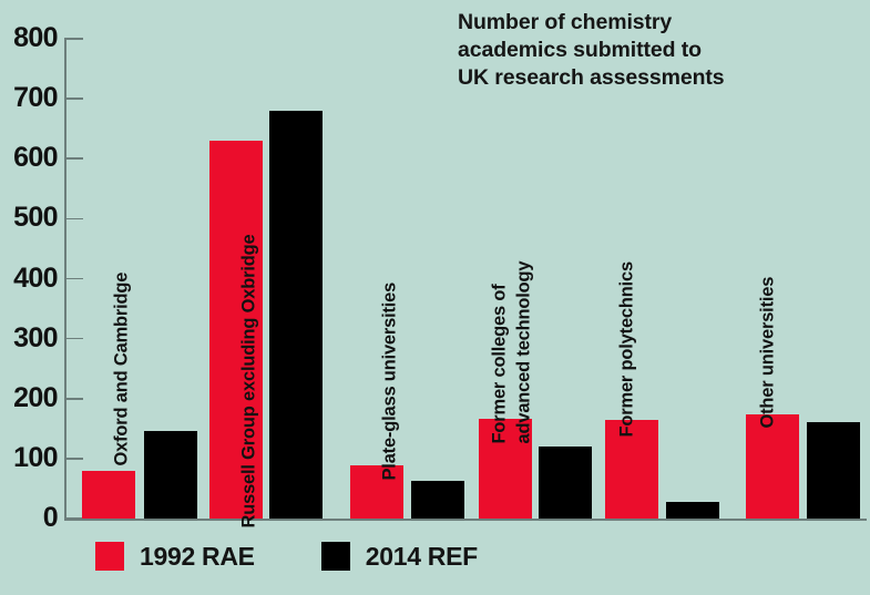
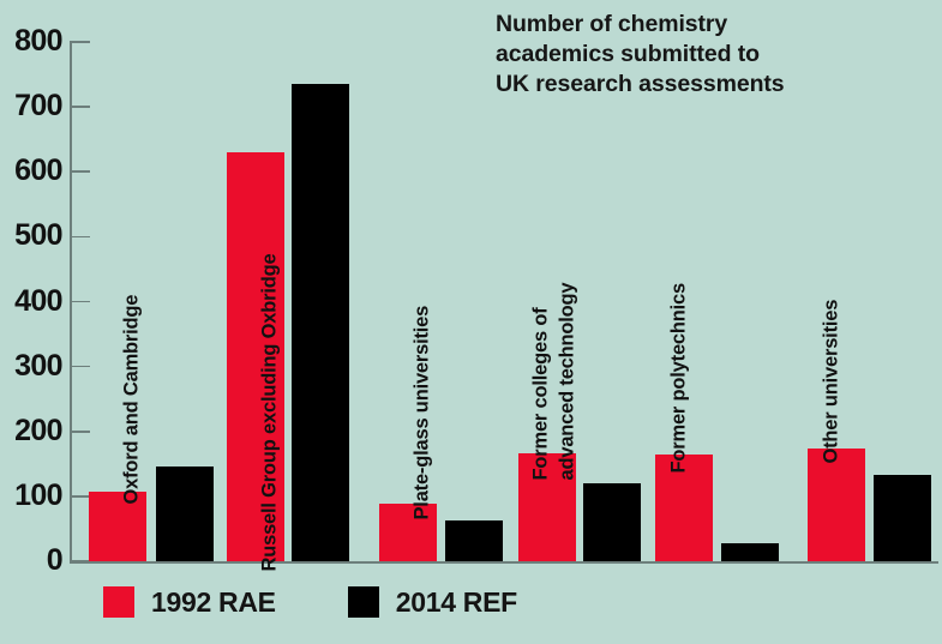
1992 RAE/Oxford and Cambridge: 80 -> 110
2014 REF/Russell Group excluding Oxbridge: 680 -> 740
2014 REF/Other universities: 160 -> 130
